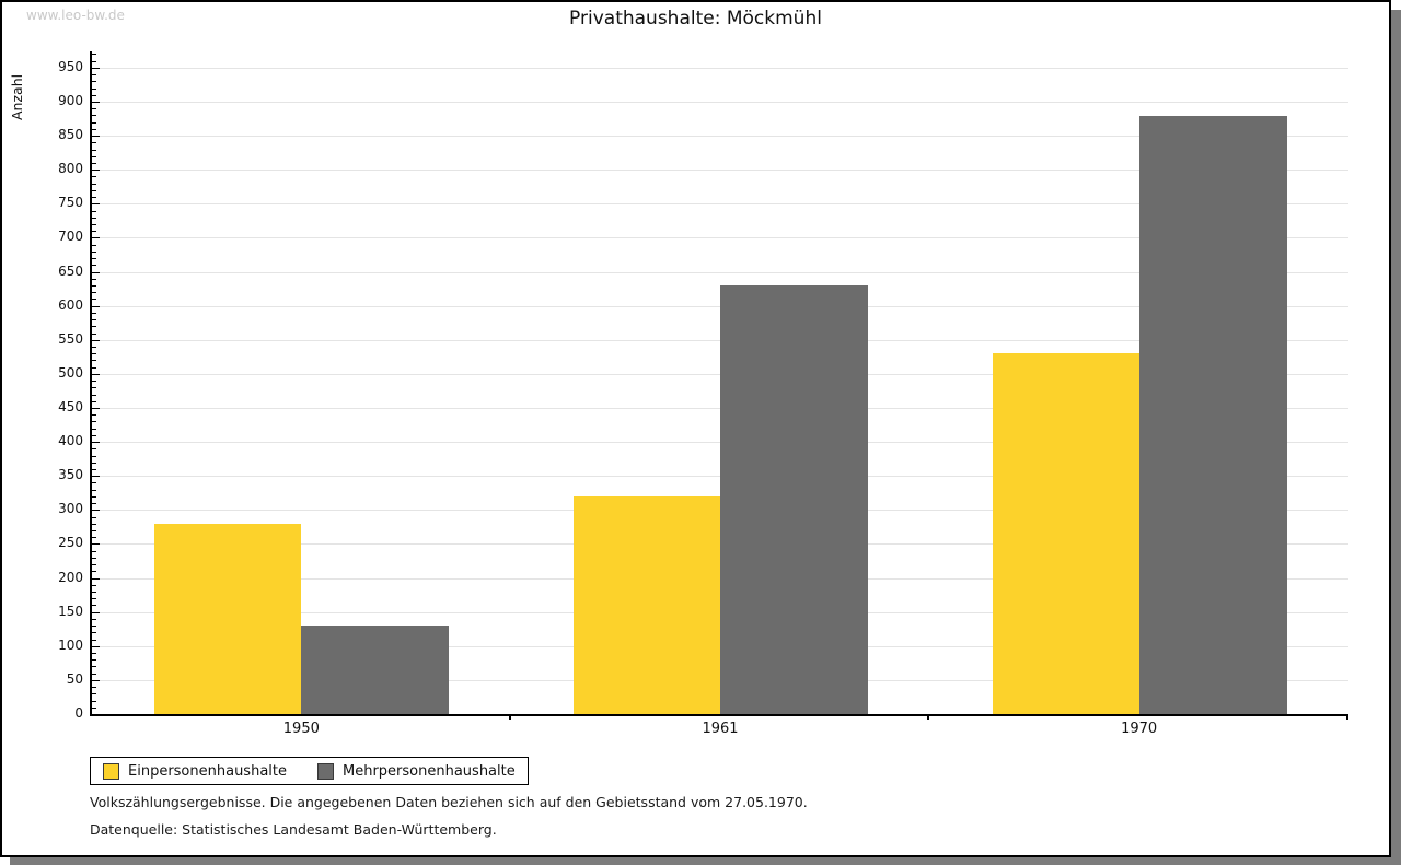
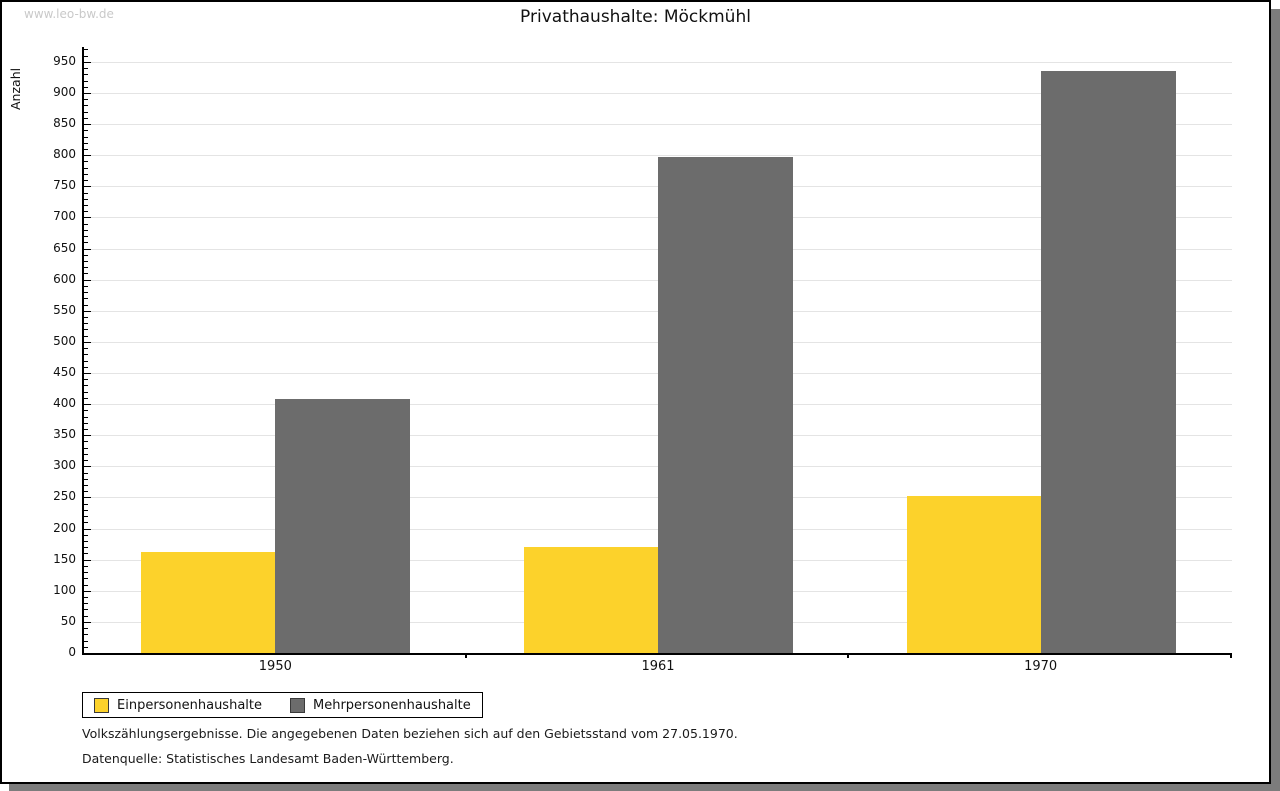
Einpersonenhaushalte/1950: 280 -> 160
Mehrpersonenhaushalte/1950: 130 -> 410
Einpersonenhaushalte/1961: 320 -> 170
Mehrpersonenhaushalte/1961: 630 -> 800
Einpersonenhaushalte/1970: 530 -> 250
Mehrpersonenhaushalte/1970: 880 -> 940
